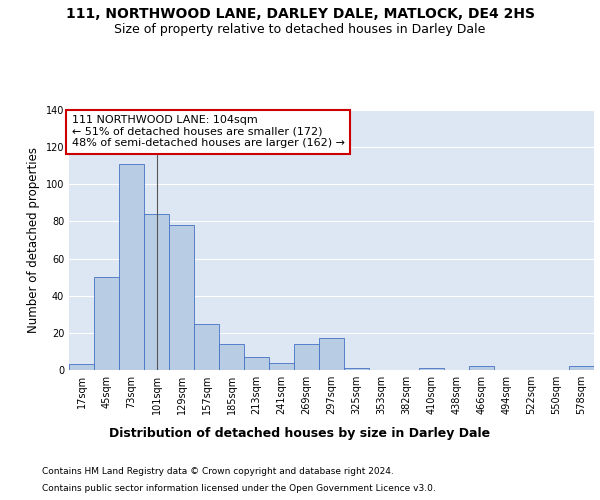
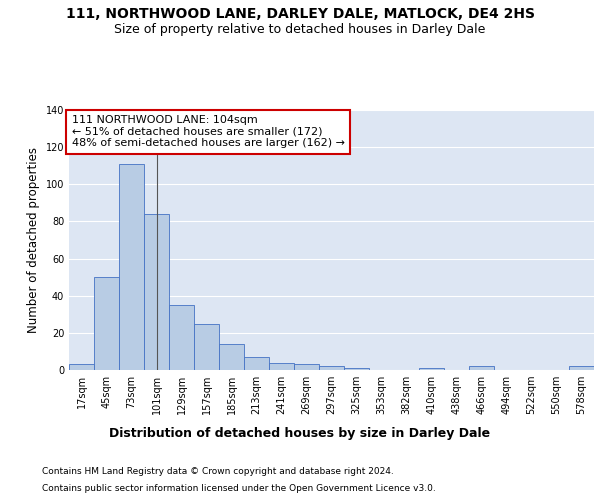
129sqm: 78 -> 35
269sqm: 14 -> 3
297sqm: 17 -> 2
